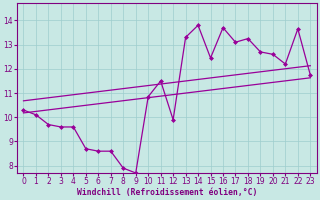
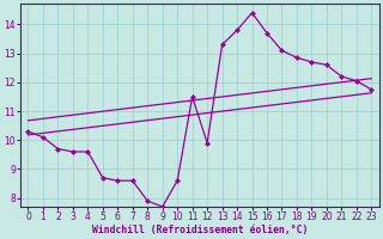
10: 10.85 -> 8.60
15: 12.45 -> 14.40
18: 13.25 -> 12.85
22: 13.65 -> 12.05
